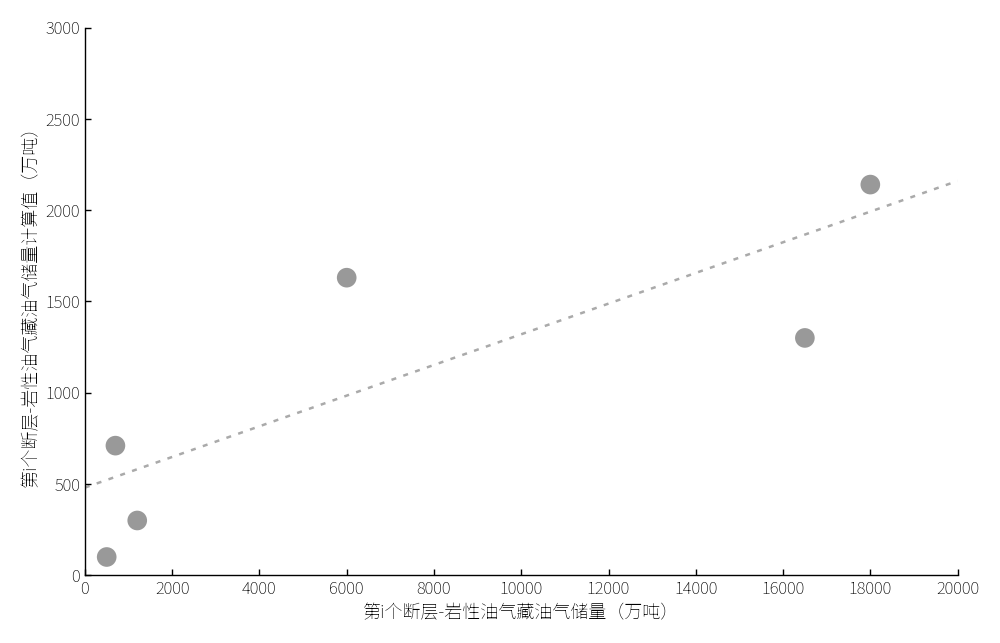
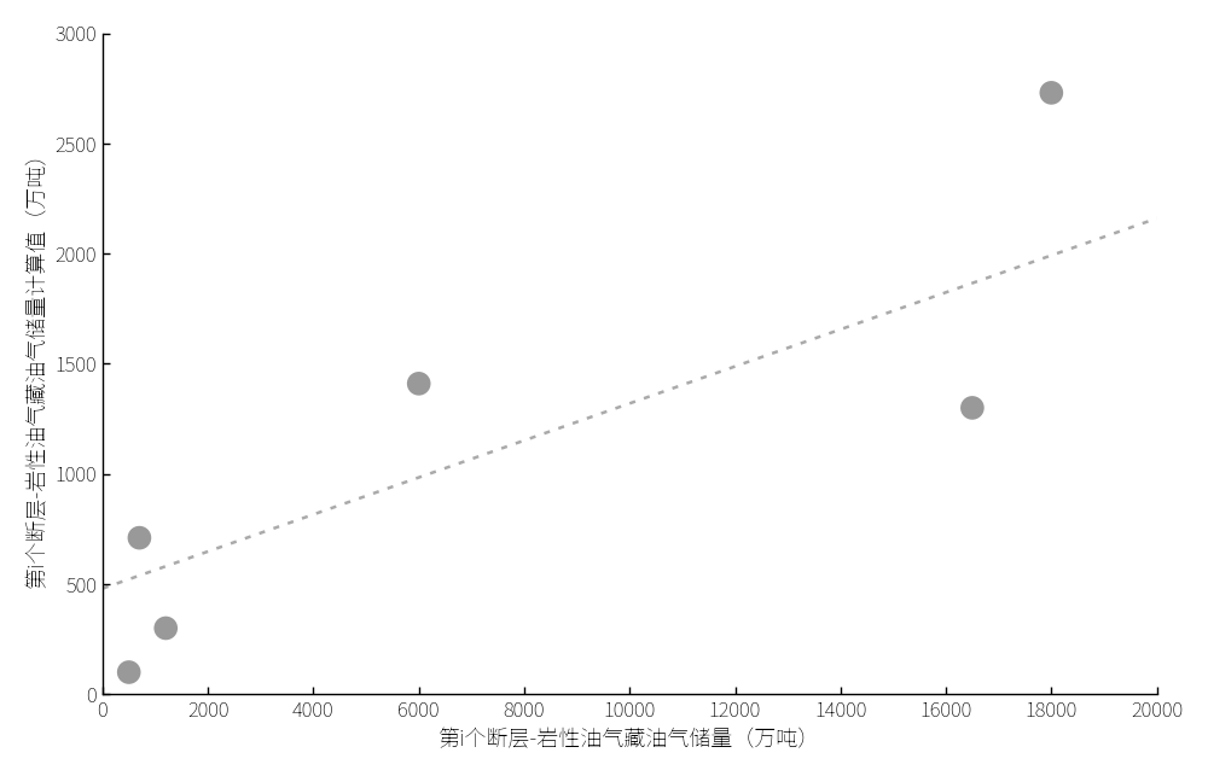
6000: 1630 -> 1410
18000: 2140 -> 2730
